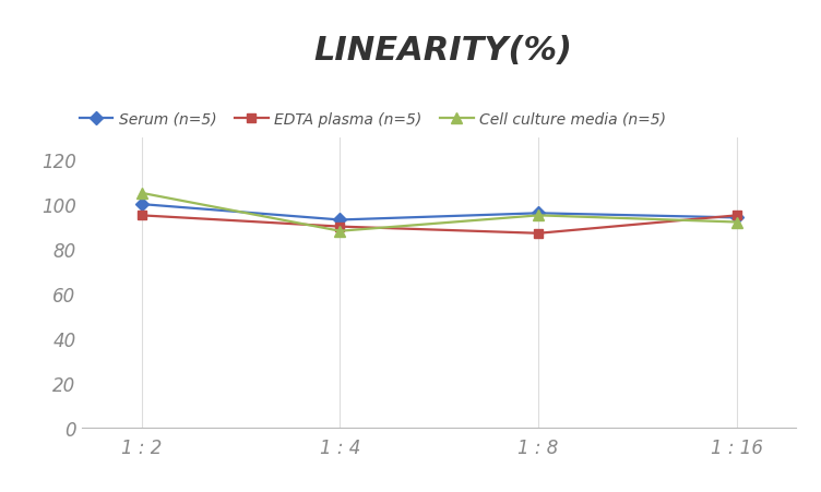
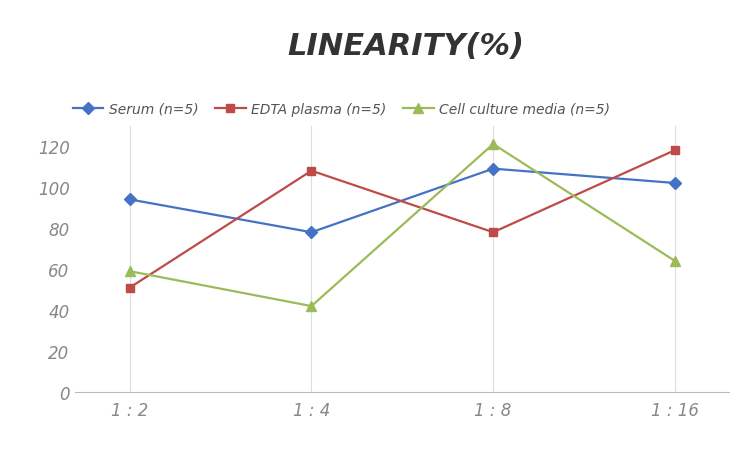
Serum (n=5)/1 : 2: 100 -> 94
EDTA plasma (n=5)/1 : 2: 95 -> 51
Cell culture media (n=5)/1 : 2: 105 -> 59
Serum (n=5)/1 : 4: 93 -> 78
EDTA plasma (n=5)/1 : 4: 90 -> 108
Cell culture media (n=5)/1 : 4: 88 -> 42
Serum (n=5)/1 : 8: 96 -> 109
EDTA plasma (n=5)/1 : 8: 87 -> 78
Cell culture media (n=5)/1 : 8: 95 -> 121
Serum (n=5)/1 : 16: 94 -> 102
EDTA plasma (n=5)/1 : 16: 95 -> 118
Cell culture media (n=5)/1 : 16: 92 -> 64
